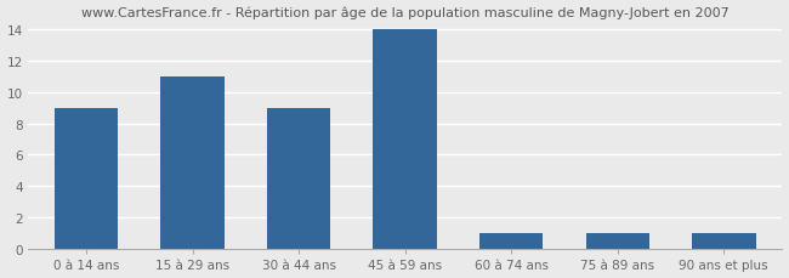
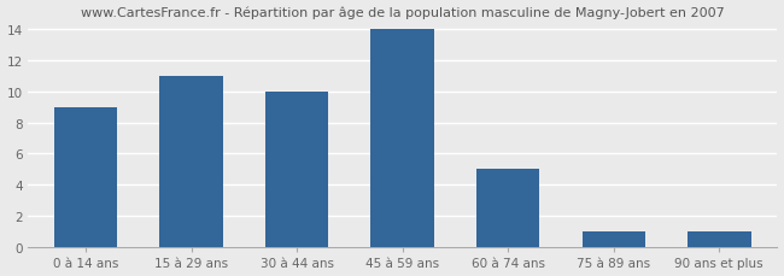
30 à 44 ans: 9 -> 10
60 à 74 ans: 1 -> 5
